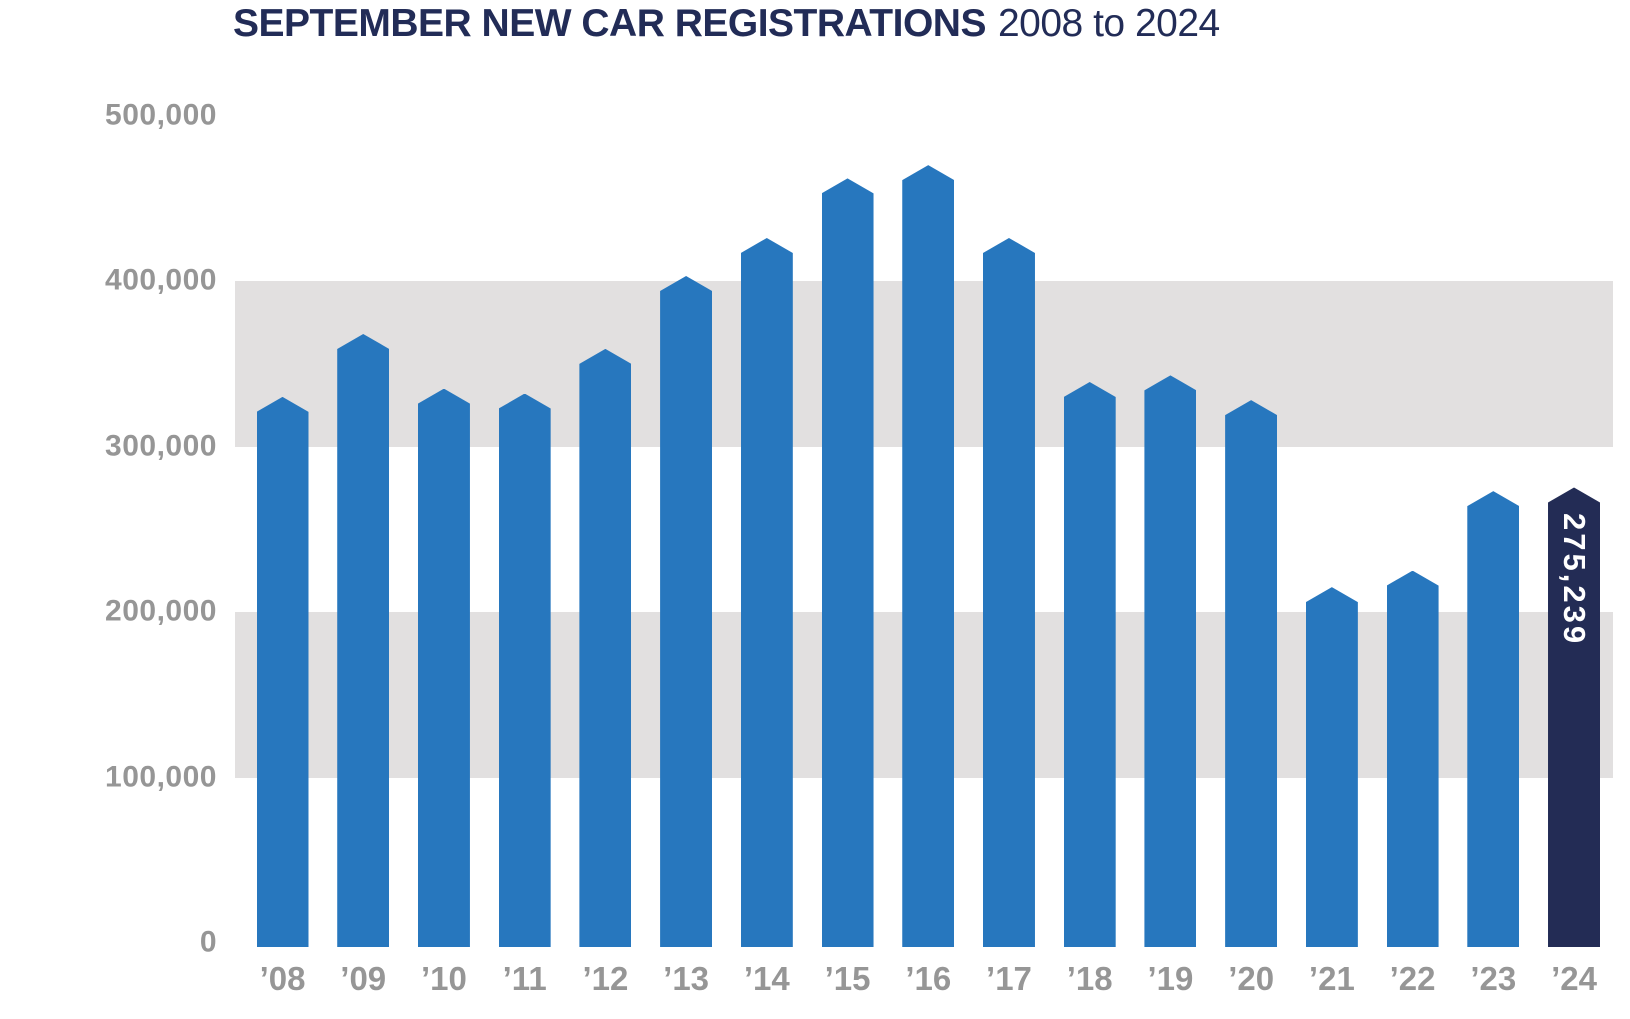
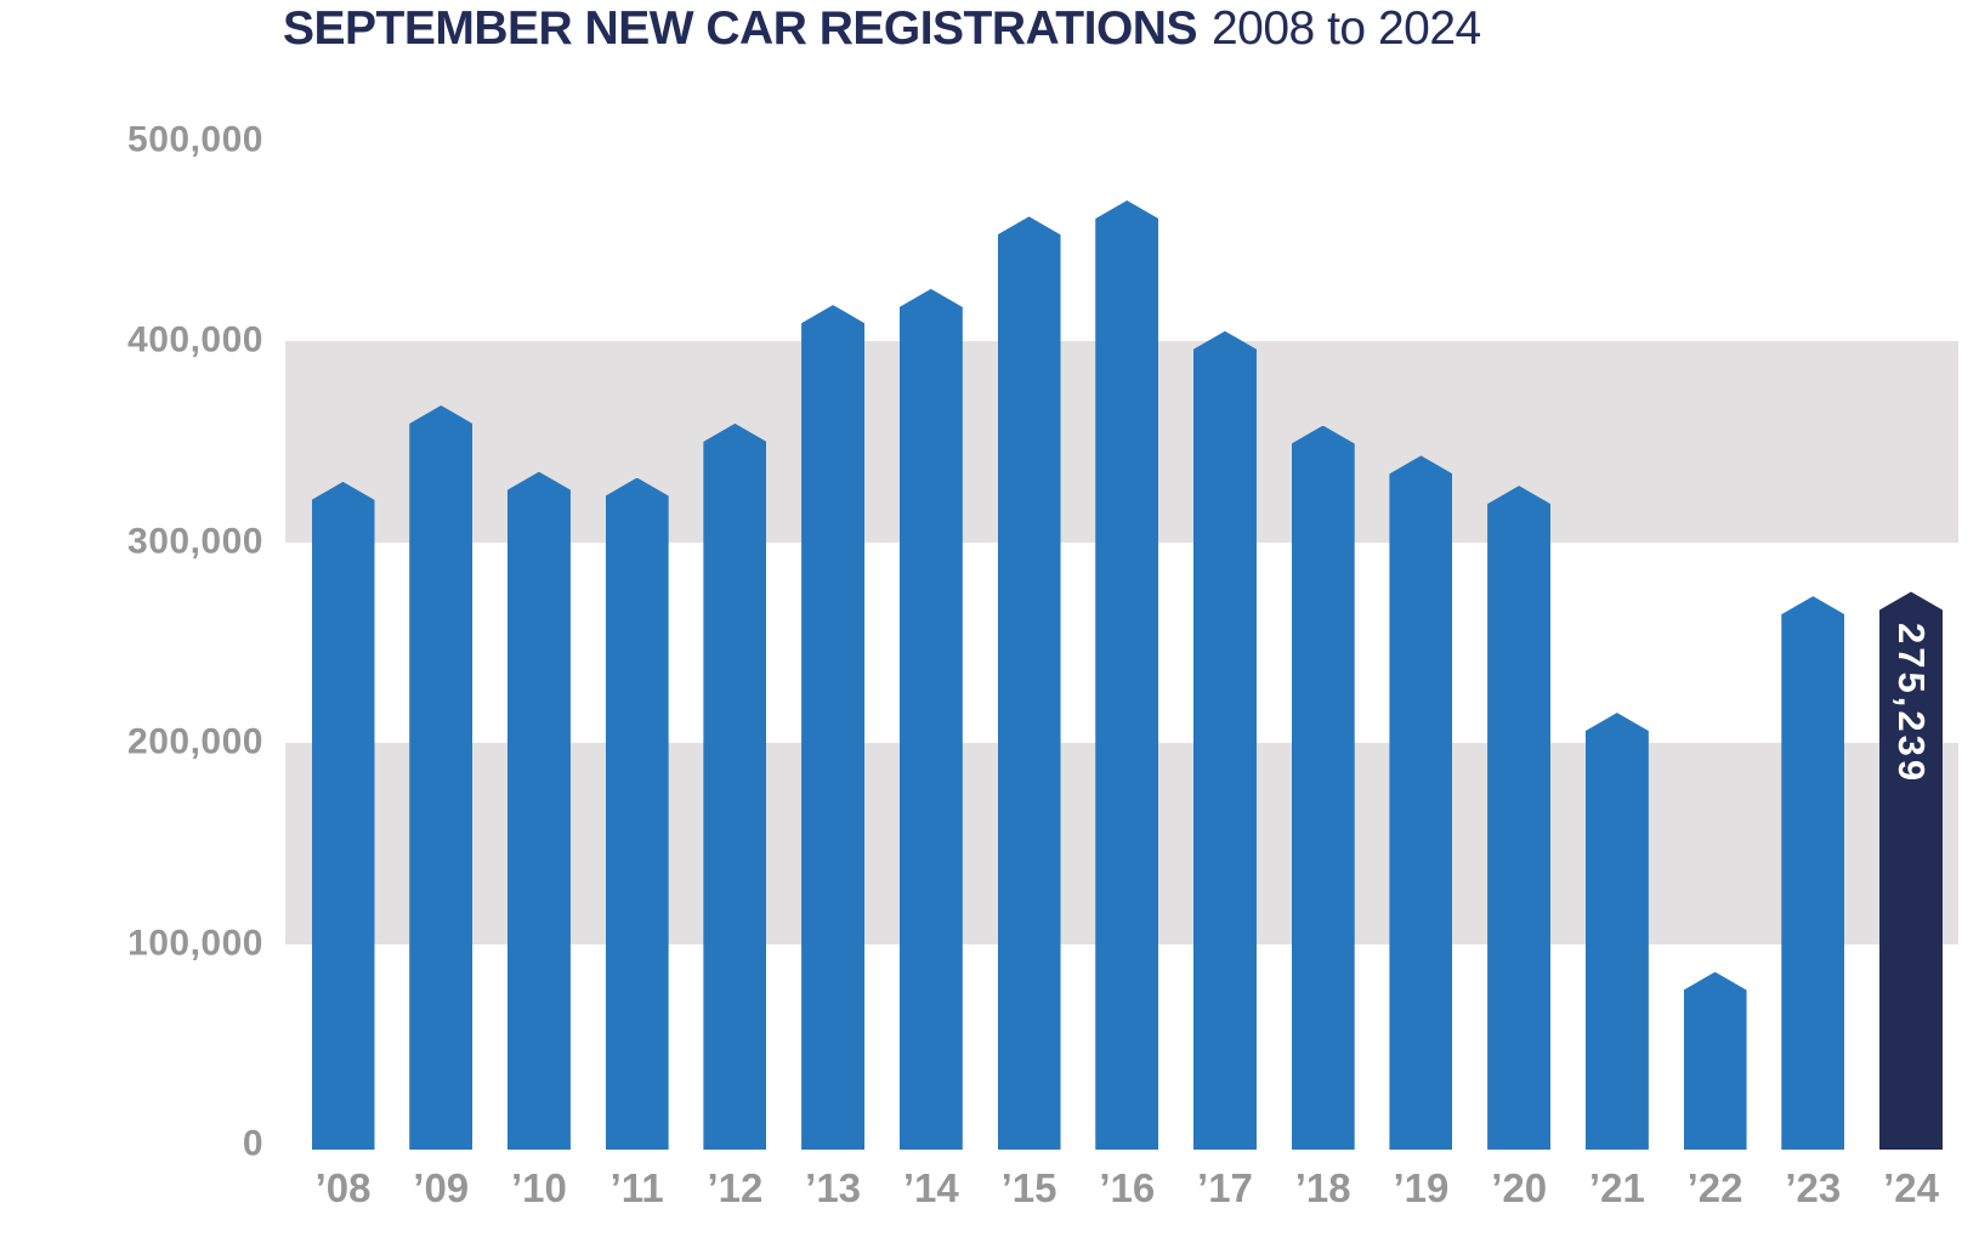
’13: 403000 -> 418000
’17: 426000 -> 405000
’18: 339000 -> 358000
’22: 225000 -> 86000
